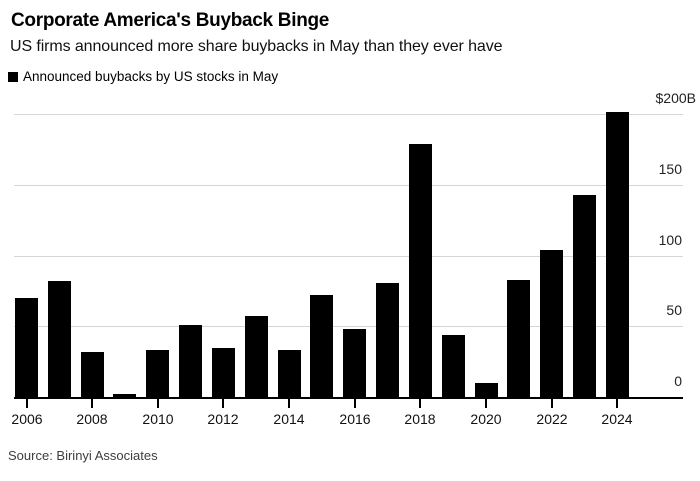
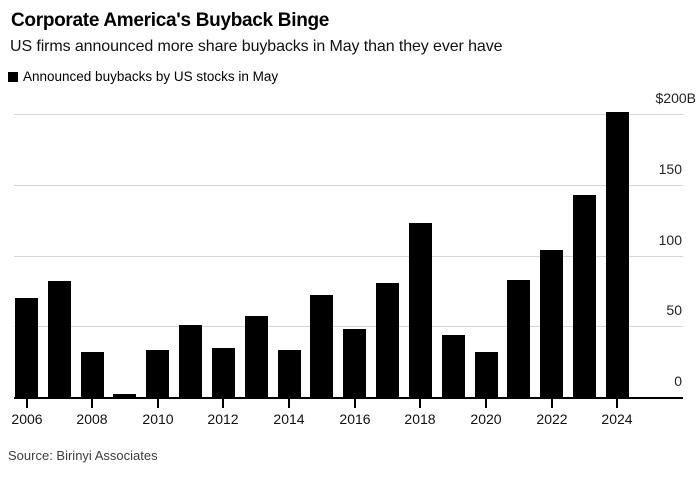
2018: 179 -> 123
2020: 10 -> 32
